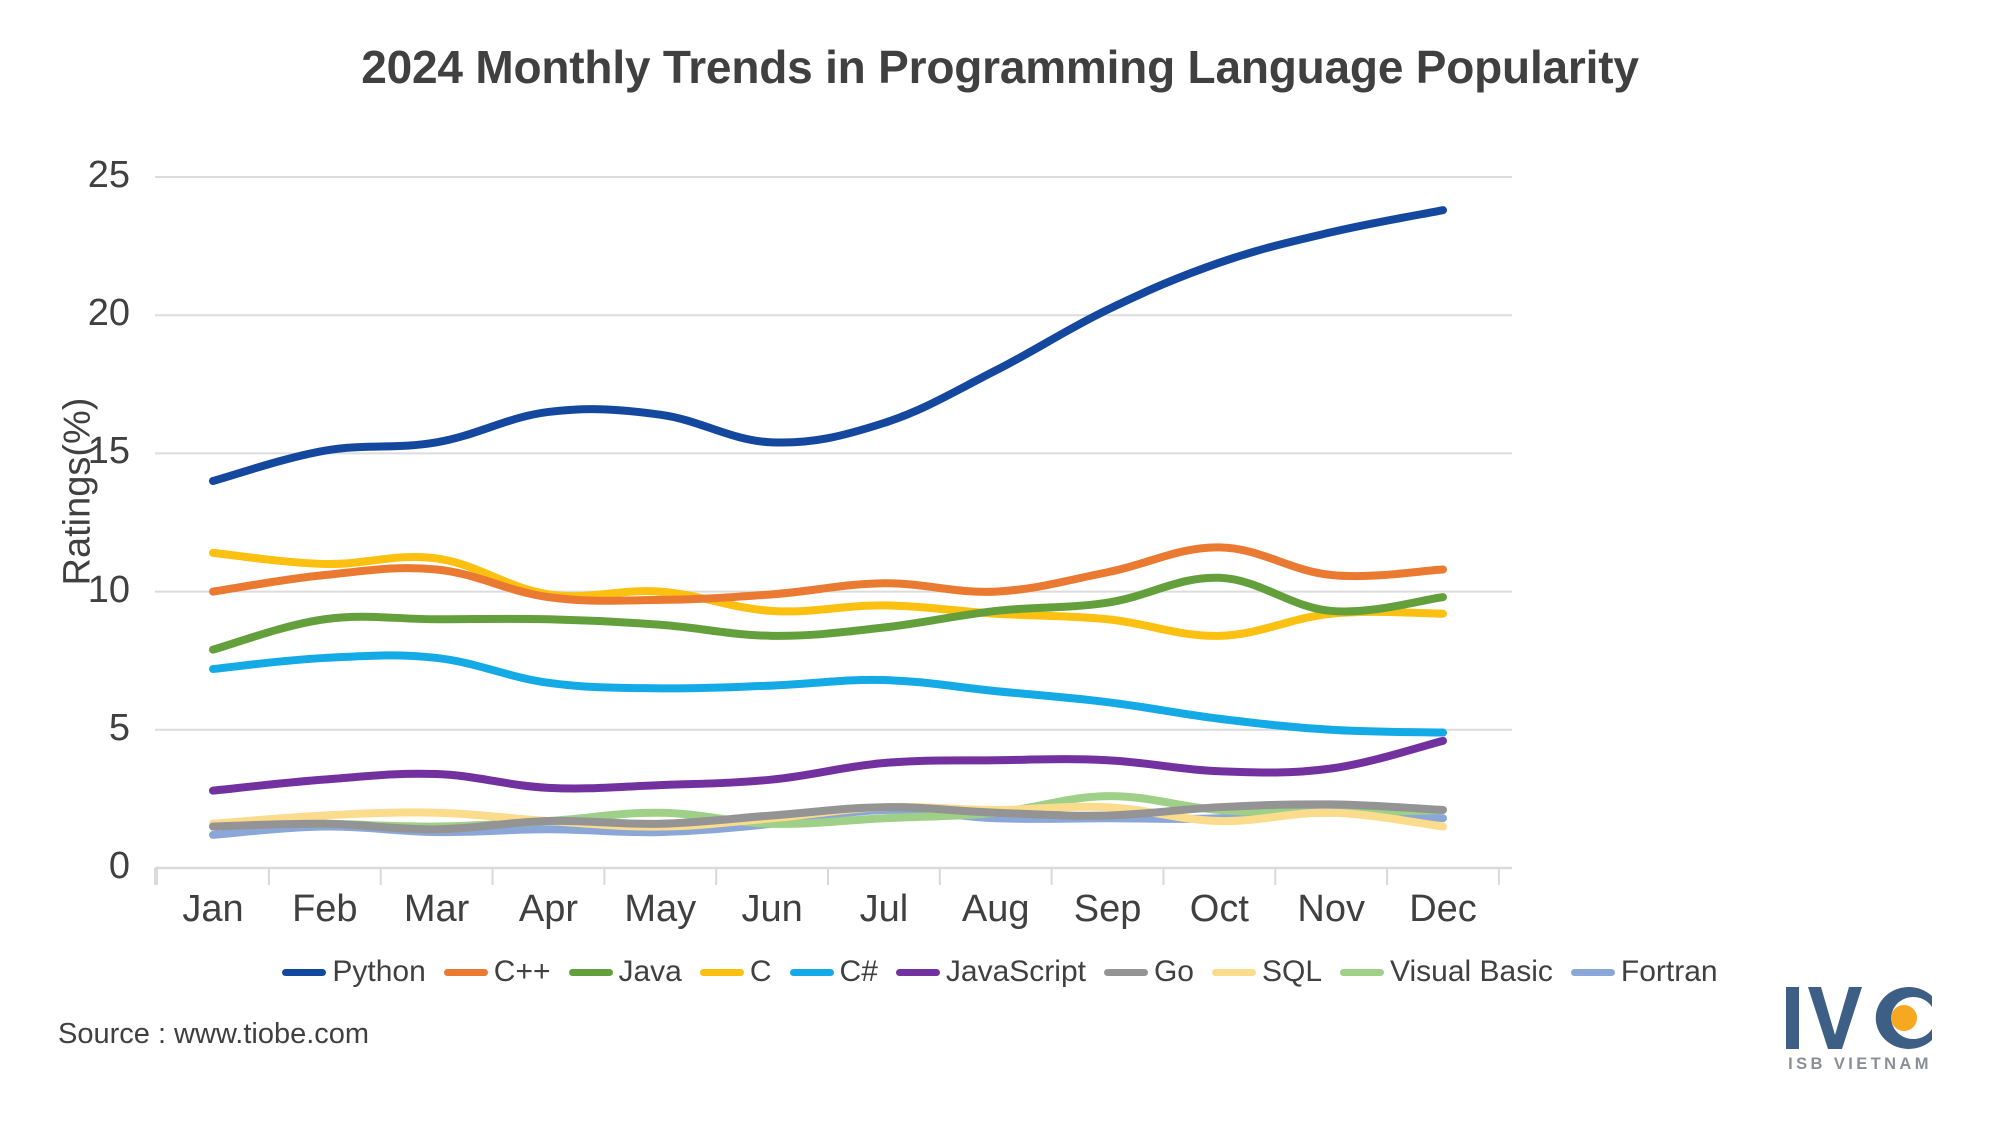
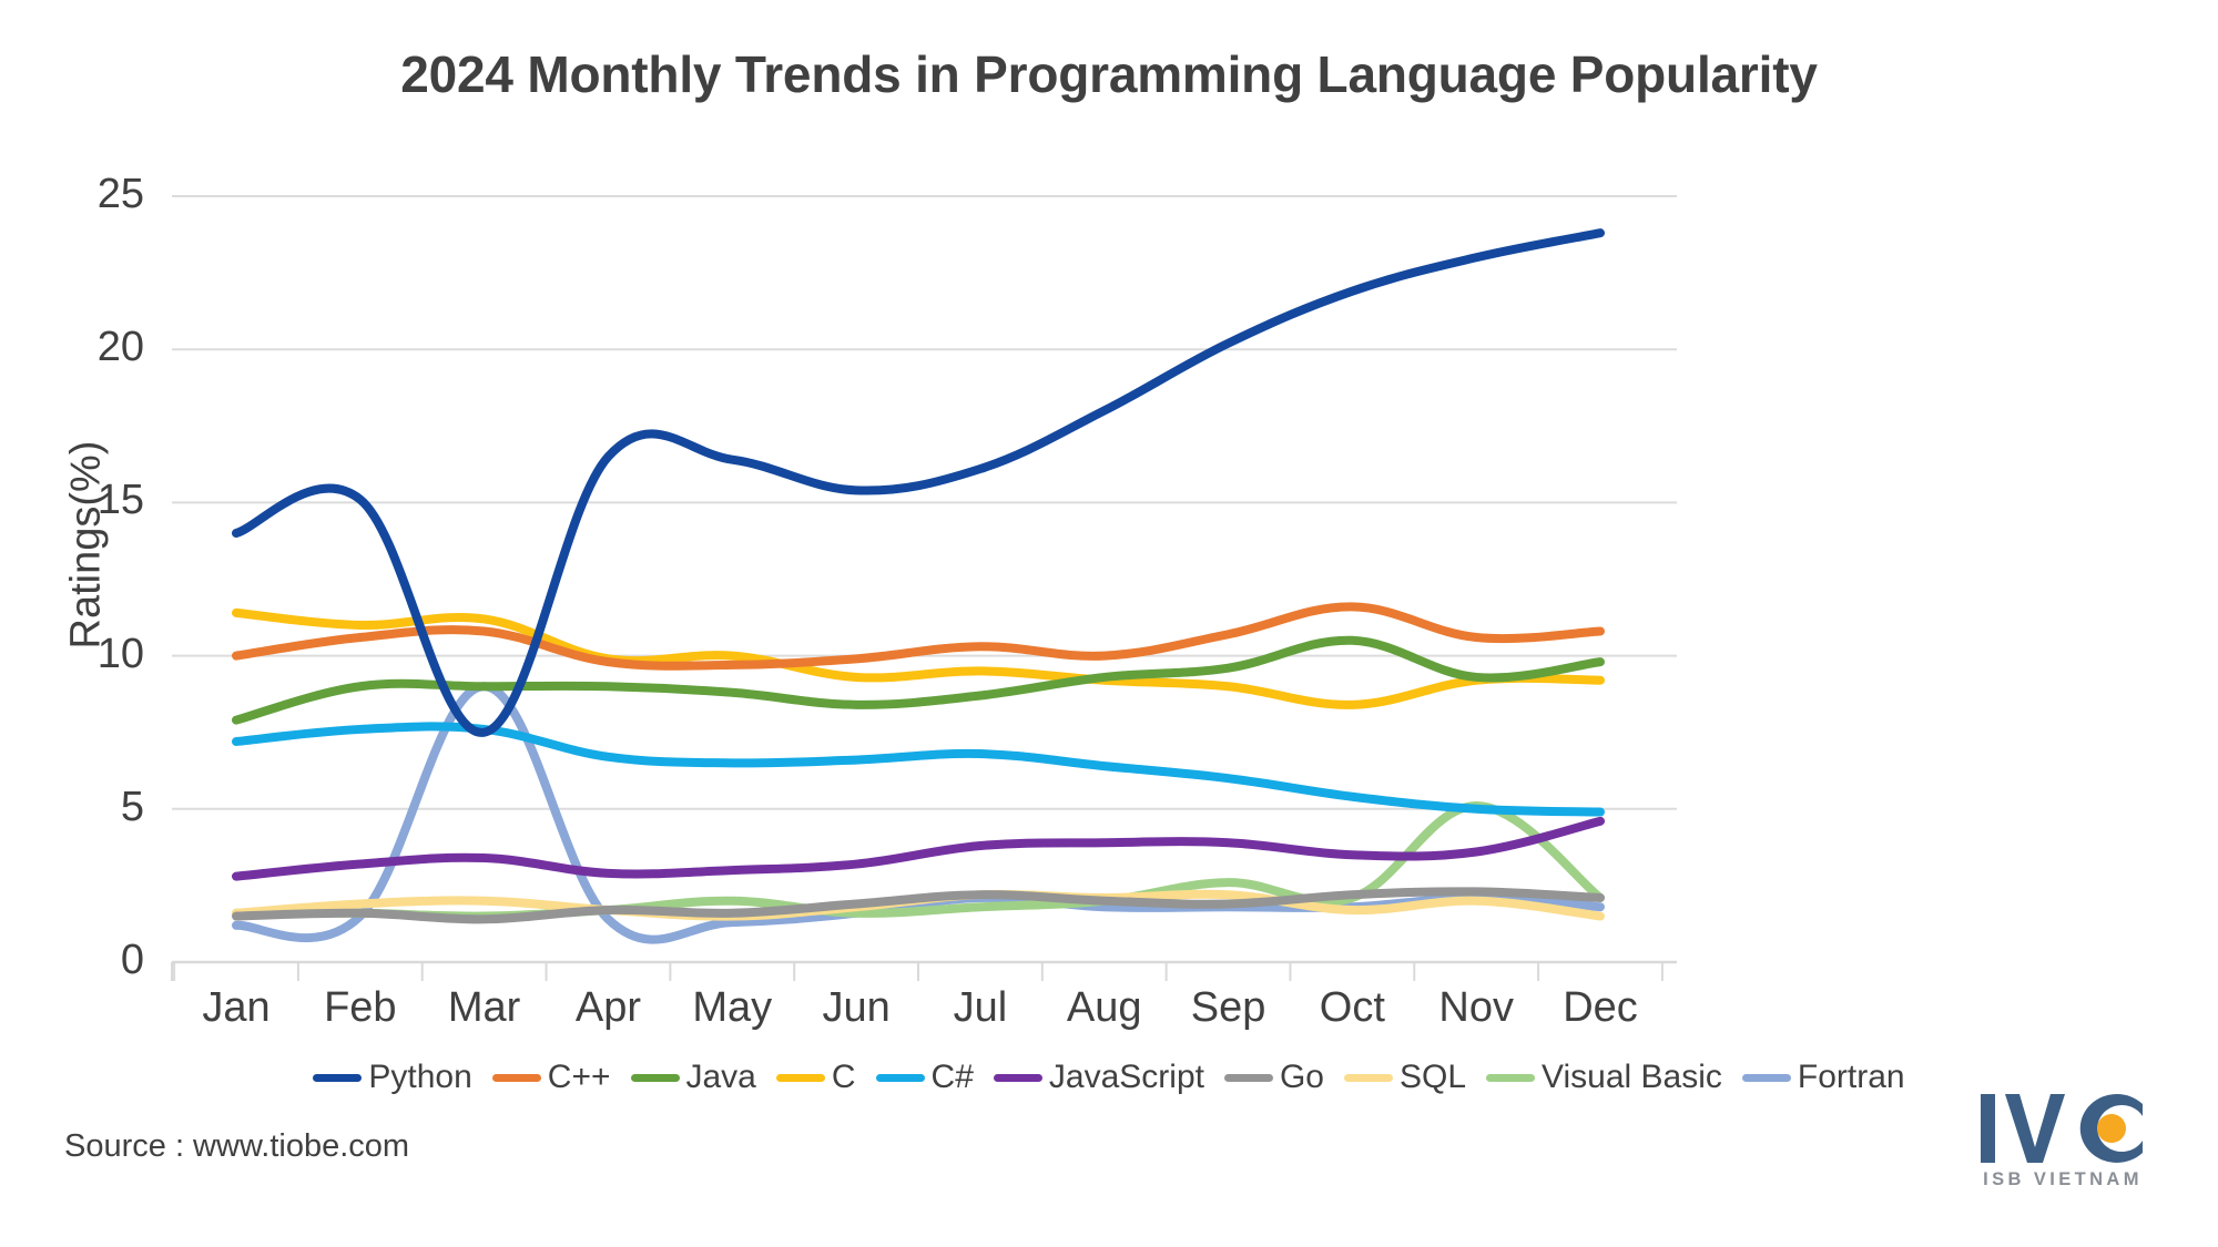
Python/Mar: 15.4 -> 7.5
Fortran/Mar: 1.3 -> 9.0
Visual Basic/Nov: 2.0 -> 5.1
